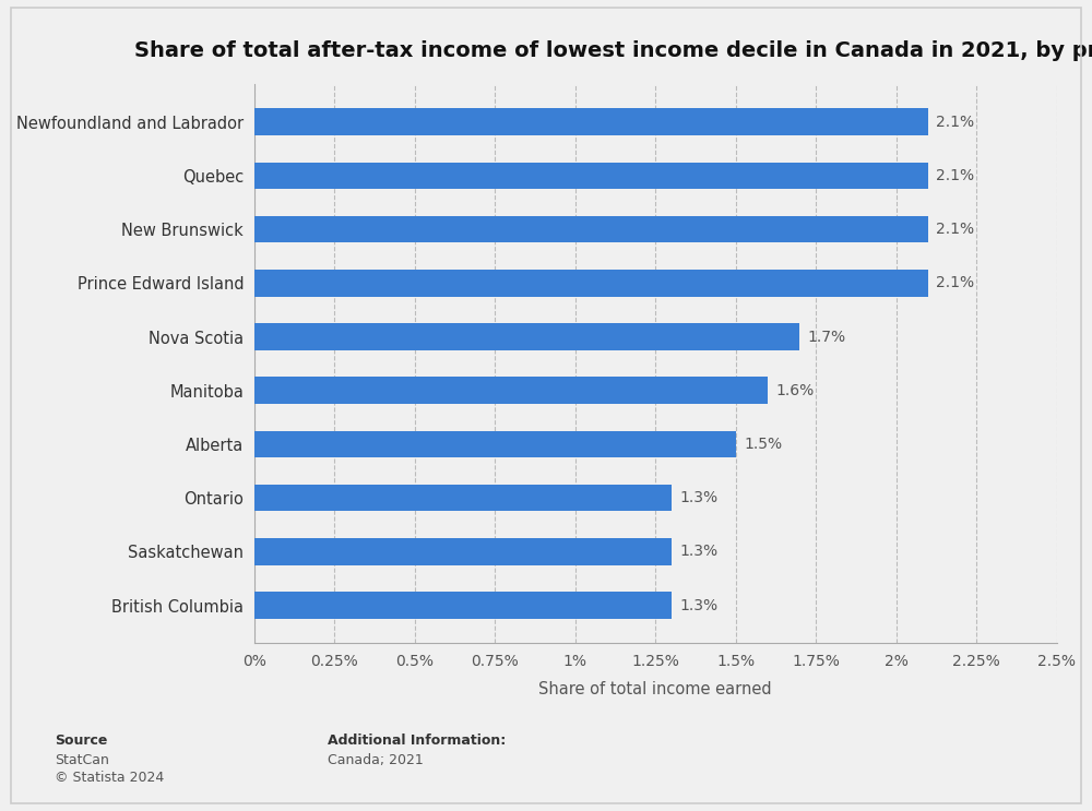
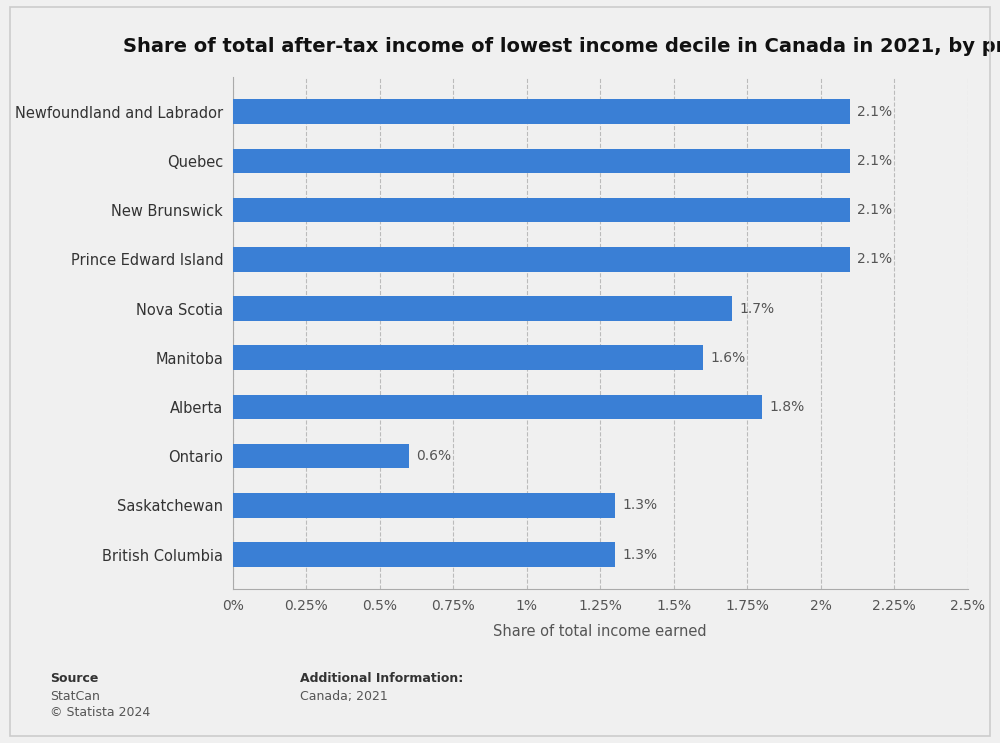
Alberta: 1.5% -> 1.8%
Ontario: 1.3% -> 0.6%
